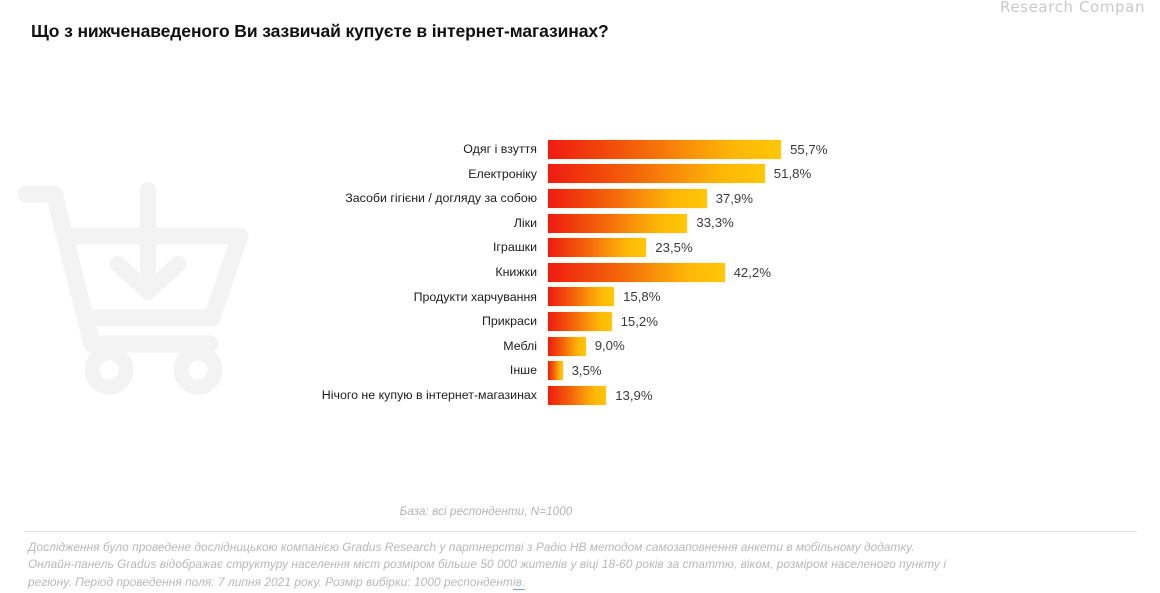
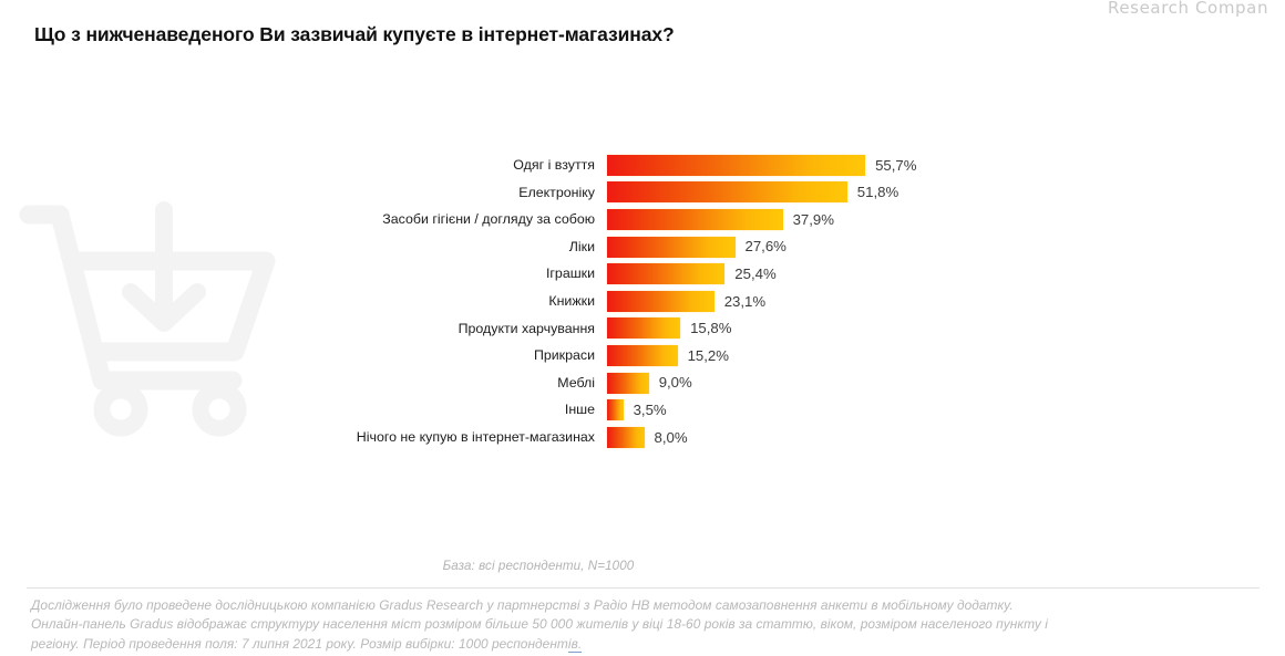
Ліки: 33,3% -> 27,6%
Іграшки: 23,5% -> 25,4%
Книжки: 42,2% -> 23,1%
Нічого не купую в інтернет-магазинах: 13,9% -> 8,0%
